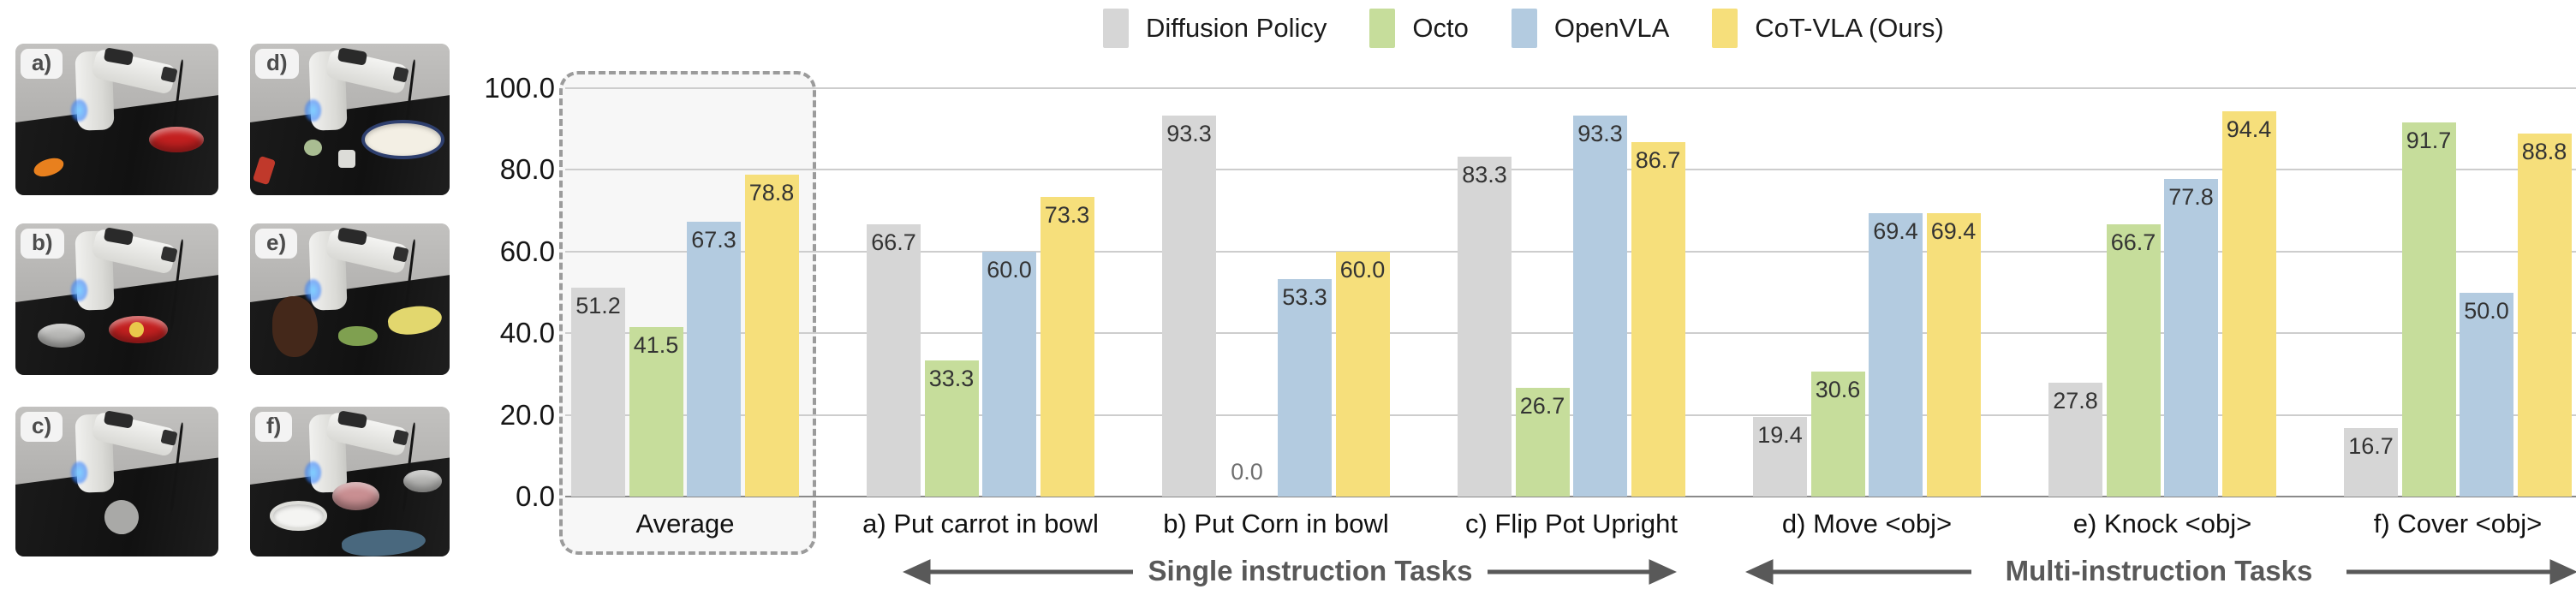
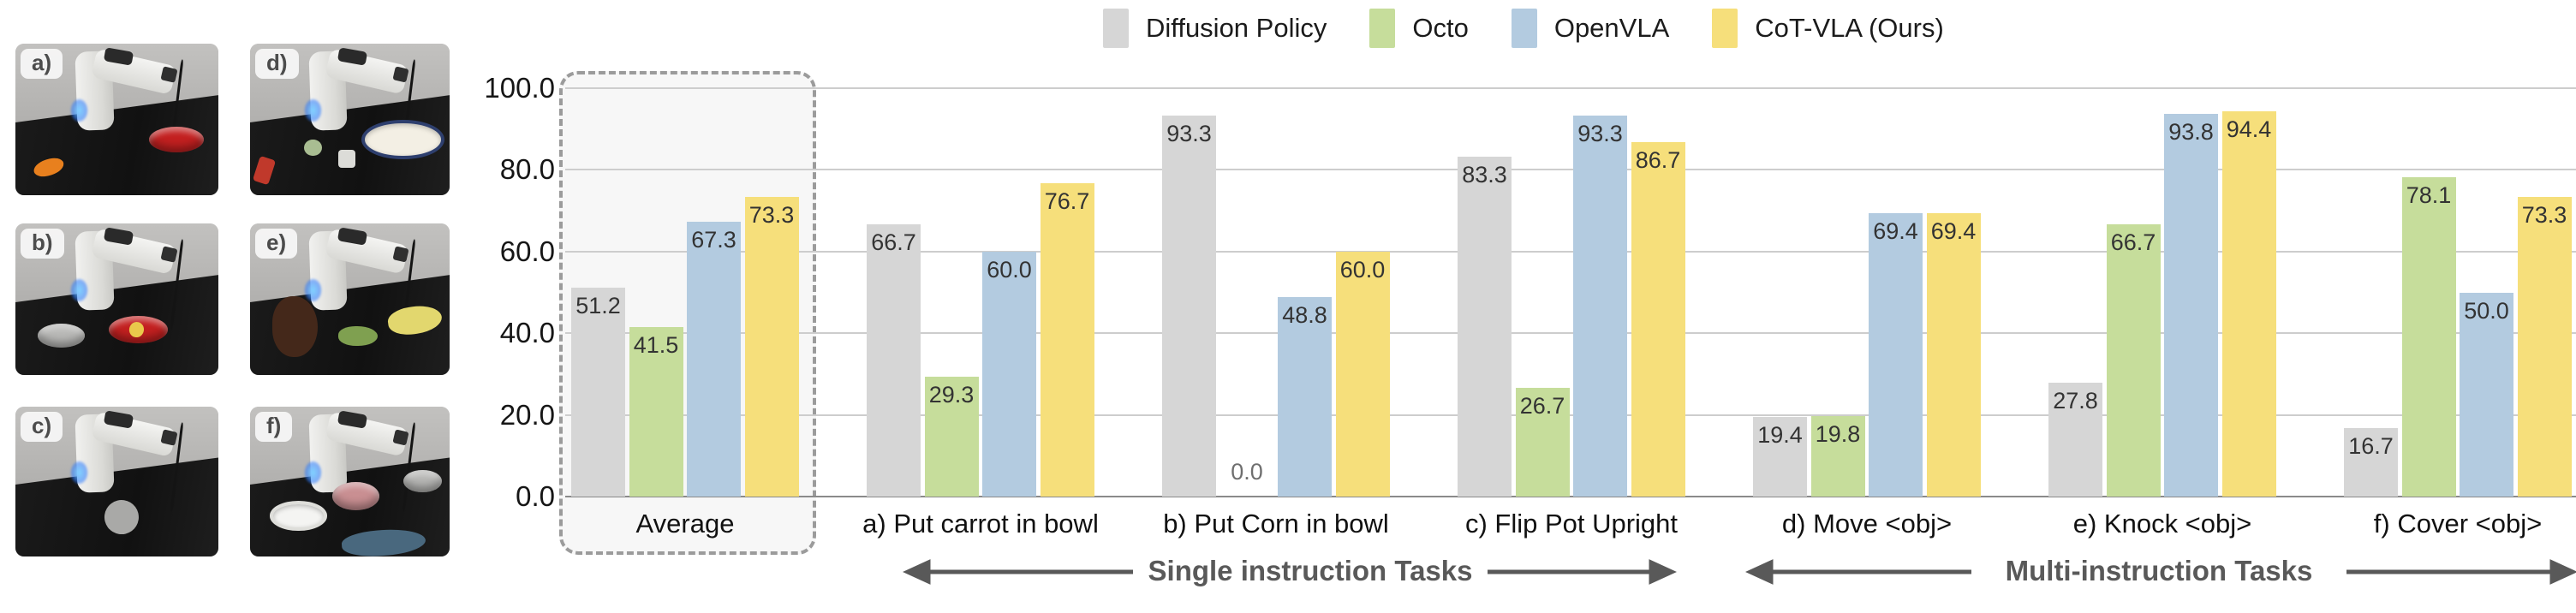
CoT-VLA (Ours)/Average: 78.8 -> 73.3
Octo/a) Put carrot in bowl: 33.3 -> 29.3
CoT-VLA (Ours)/a) Put carrot in bowl: 73.3 -> 76.7
OpenVLA/b) Put Corn in bowl: 53.3 -> 48.8
Octo/d) Move <obj>: 30.6 -> 19.8
OpenVLA/e) Knock <obj>: 77.8 -> 93.8
Octo/f) Cover <obj>: 91.7 -> 78.1
CoT-VLA (Ours)/f) Cover <obj>: 88.8 -> 73.3
